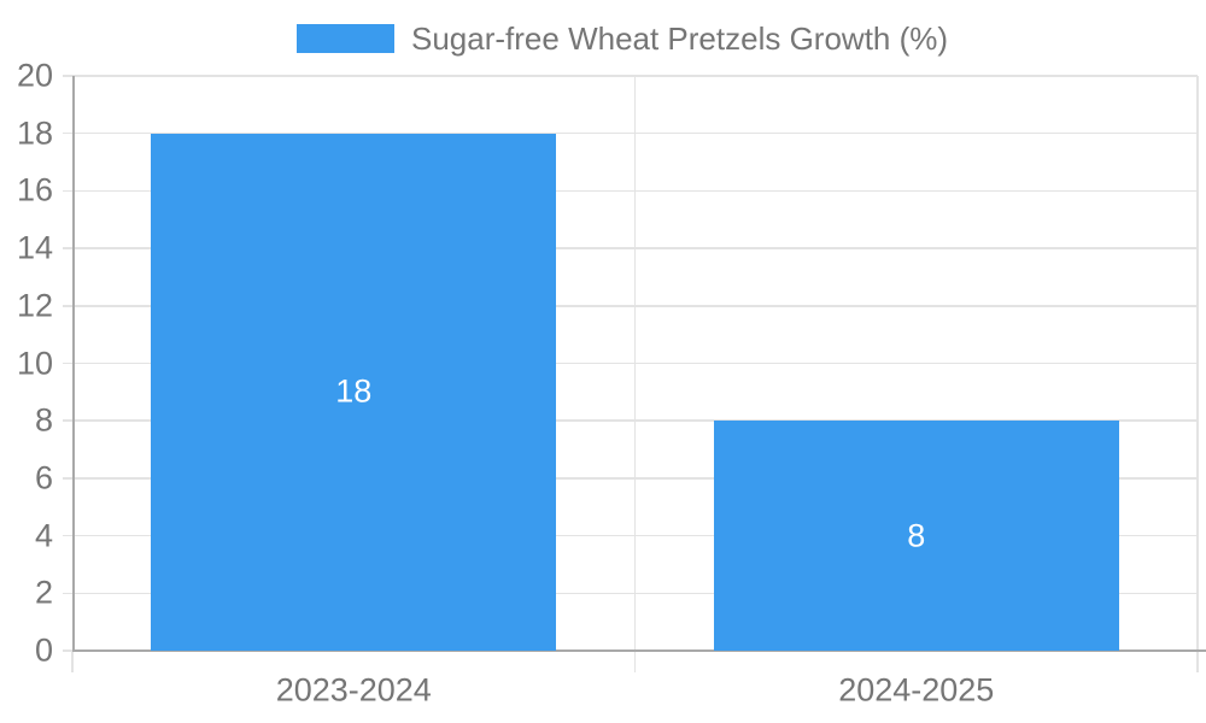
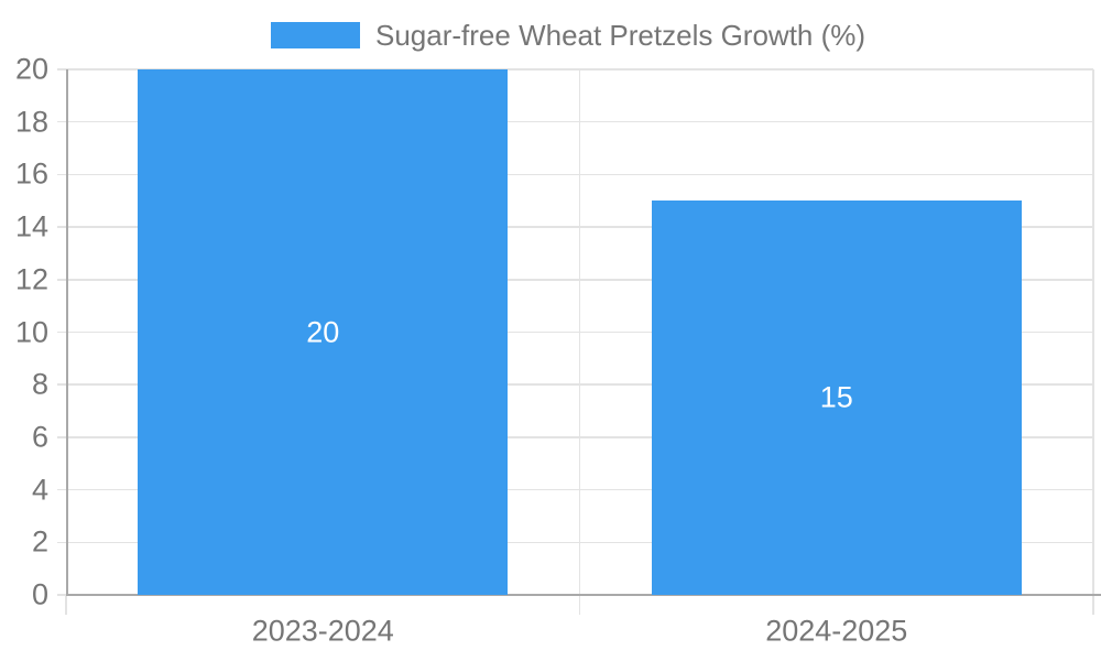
2023-2024: 18 -> 20
2024-2025: 8 -> 15
